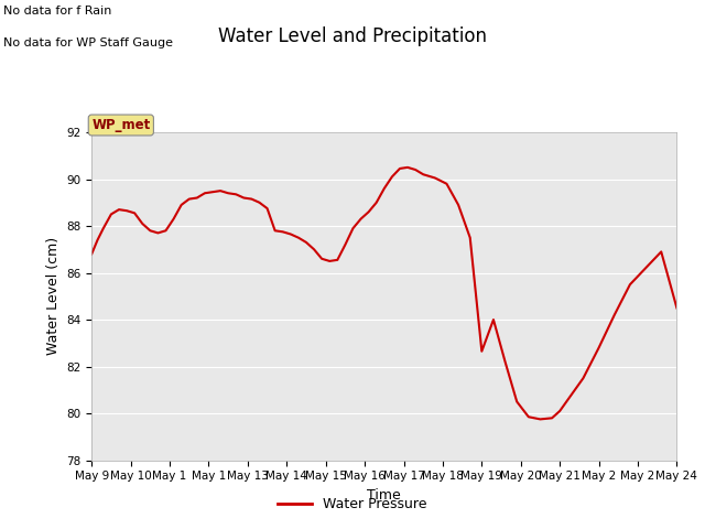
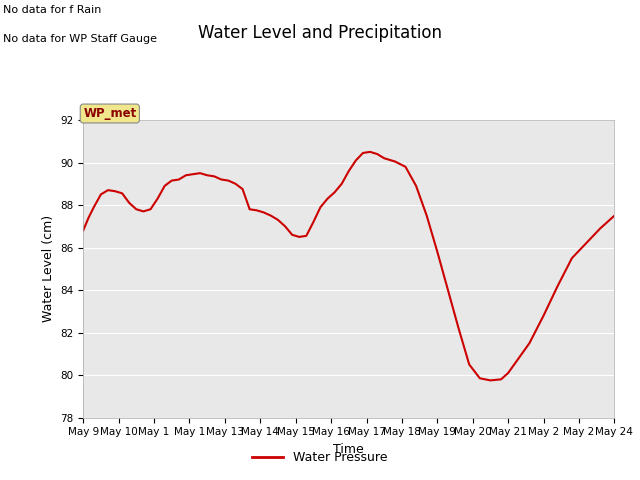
May 19: 82.65 -> 85.80
May 24: 84.50 -> 87.50
